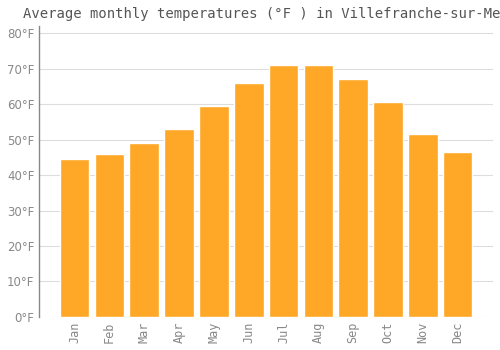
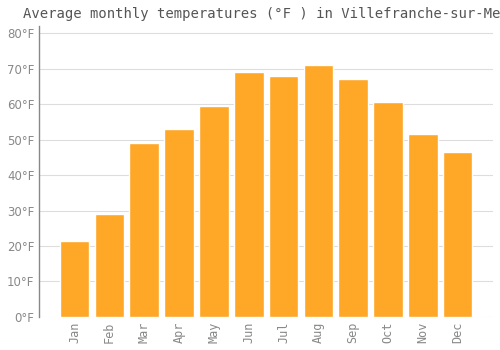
Jan: 44.5°F -> 21.5°F
Feb: 46.0°F -> 29.0°F
Jun: 66.0°F -> 69.0°F
Jul: 71.0°F -> 68.0°F
